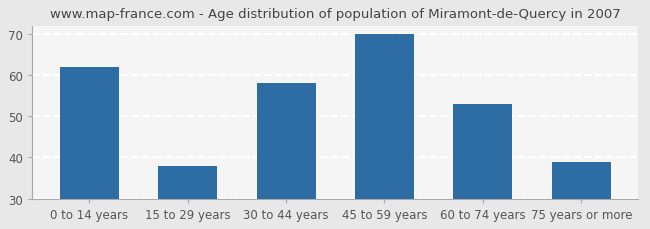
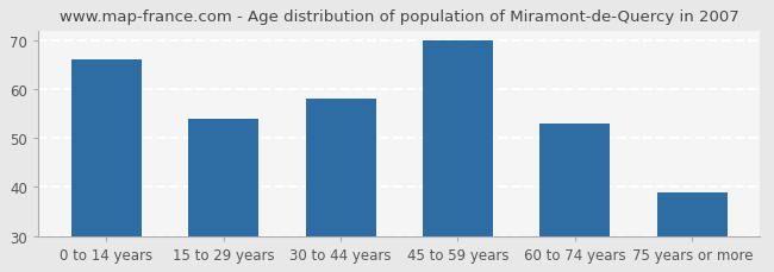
0 to 14 years: 62 -> 66
15 to 29 years: 38 -> 54
